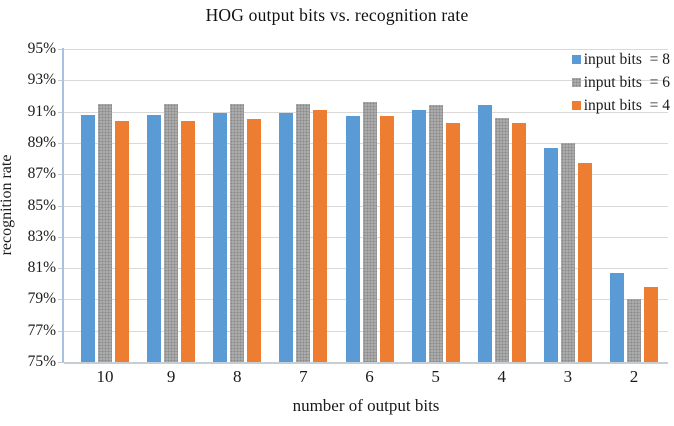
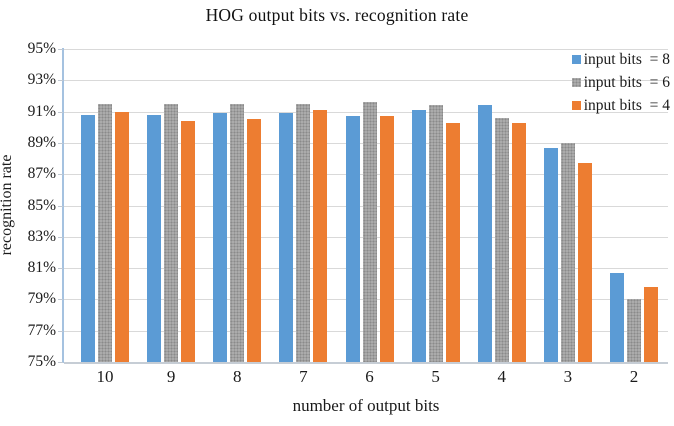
input bits = 4/10: 90.4% -> 91.0%
